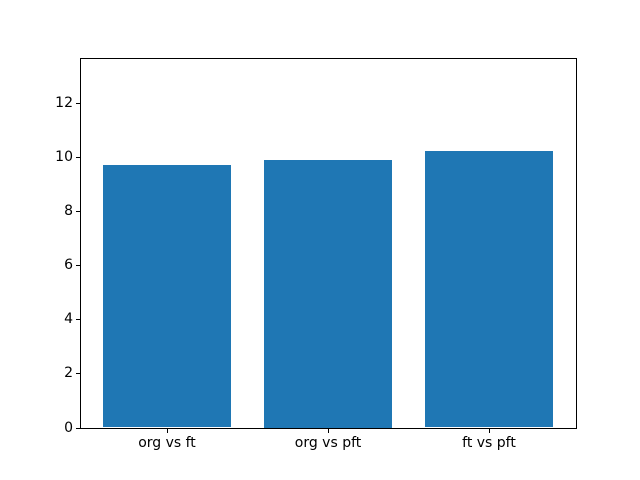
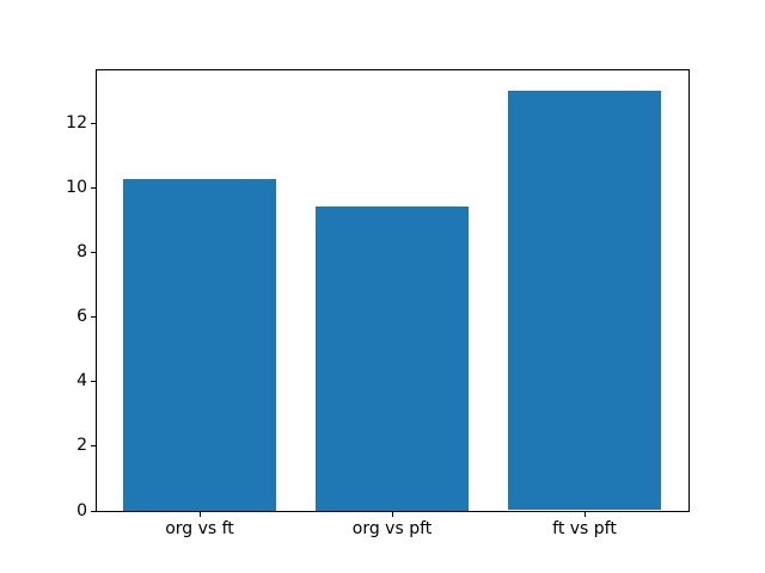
org vs ft: 9.7 -> 10.2
org vs pft: 9.9 -> 9.4
ft vs pft: 10.2 -> 13.0
